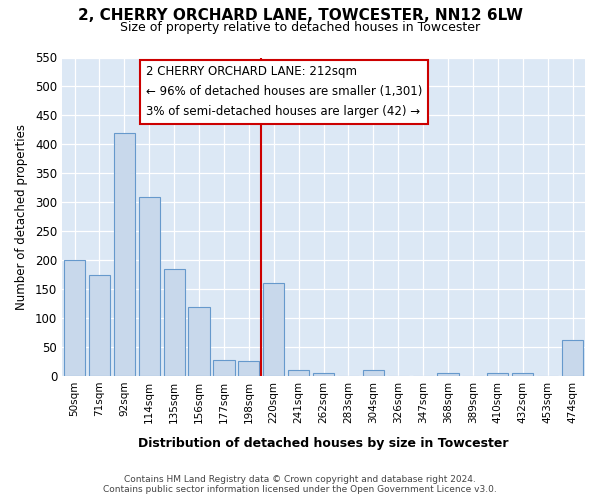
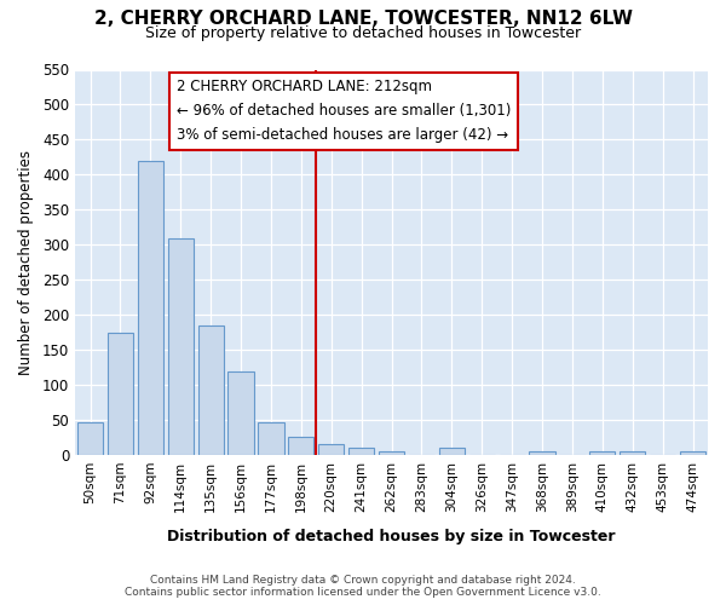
50sqm: 200 -> 47
177sqm: 28 -> 46
220sqm: 160 -> 15
474sqm: 62 -> 5
